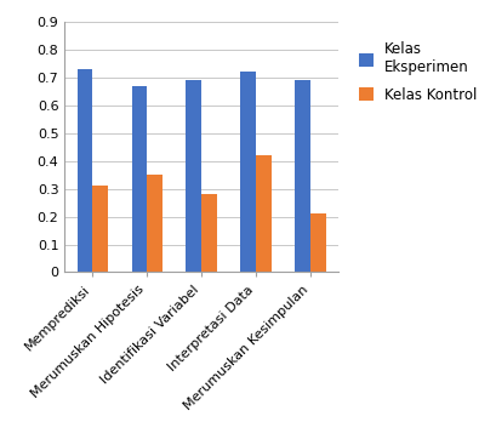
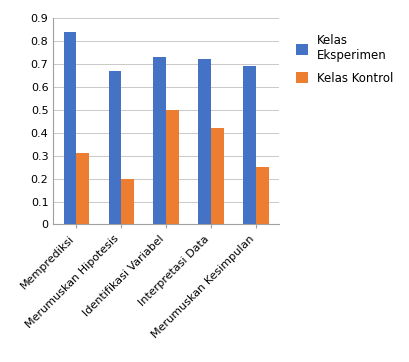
Kelas Eksperimen/Memprediksi: 0.73 -> 0.84
Kelas Kontrol/Merumuskan Hipotesis: 0.35 -> 0.20
Kelas Eksperimen/Identifikasi Variabel: 0.69 -> 0.73
Kelas Kontrol/Identifikasi Variabel: 0.28 -> 0.50
Kelas Kontrol/Merumuskan Kesimpulan: 0.21 -> 0.25
